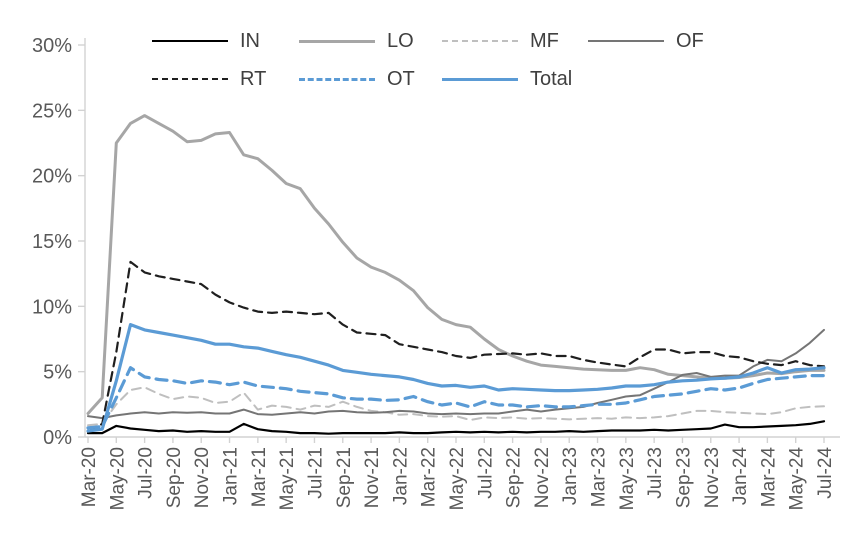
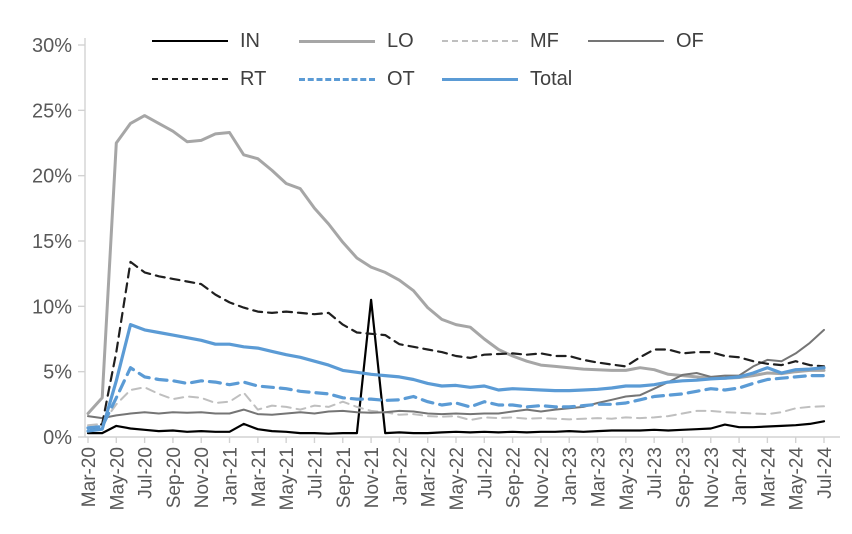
IN/Nov-21: 0.3% -> 10.5%
